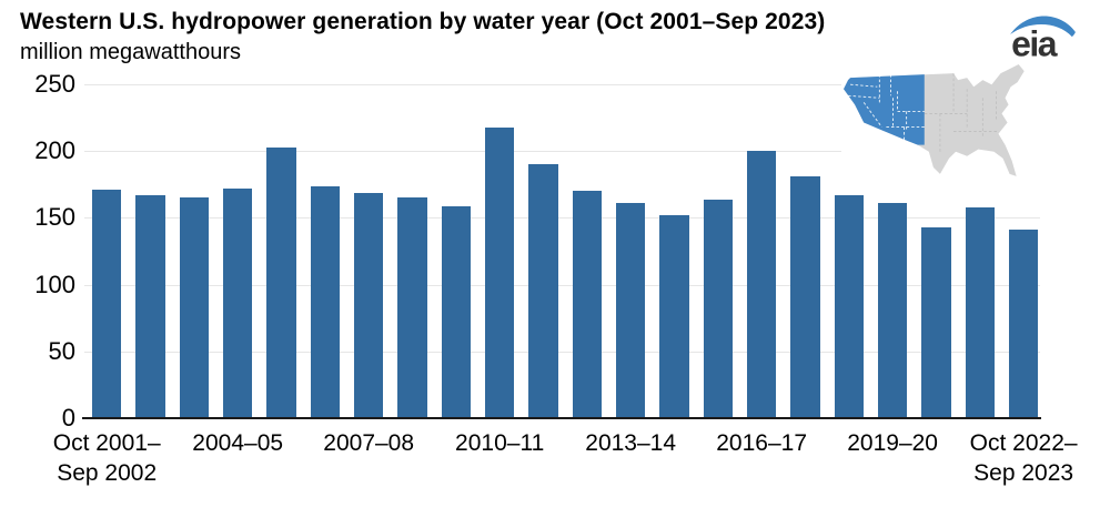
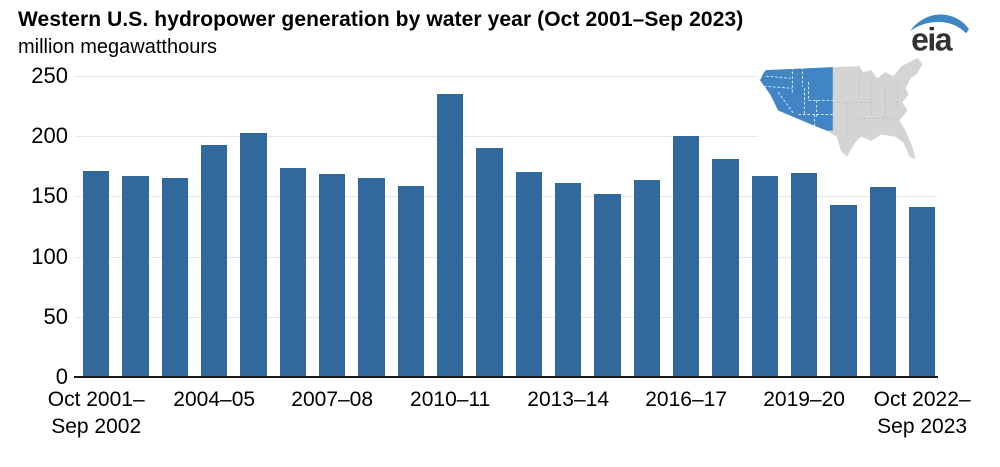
2004–05: 172 -> 193
2010–11: 218 -> 235
2019–20: 161 -> 178
